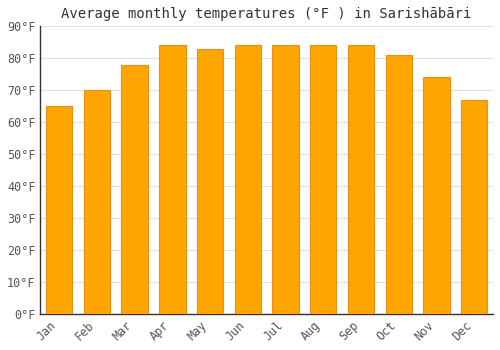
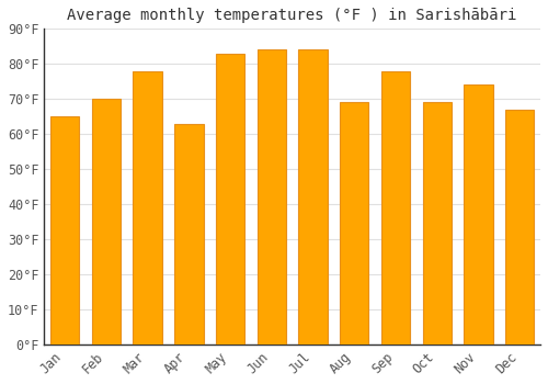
Apr: 84°F -> 63°F
Aug: 84°F -> 69°F
Sep: 84°F -> 78°F
Oct: 81°F -> 69°F
